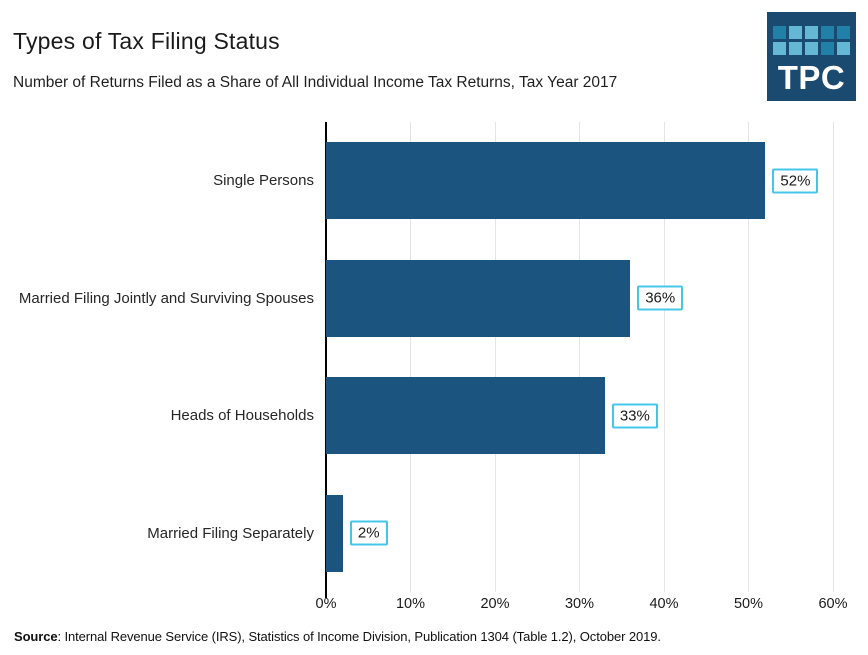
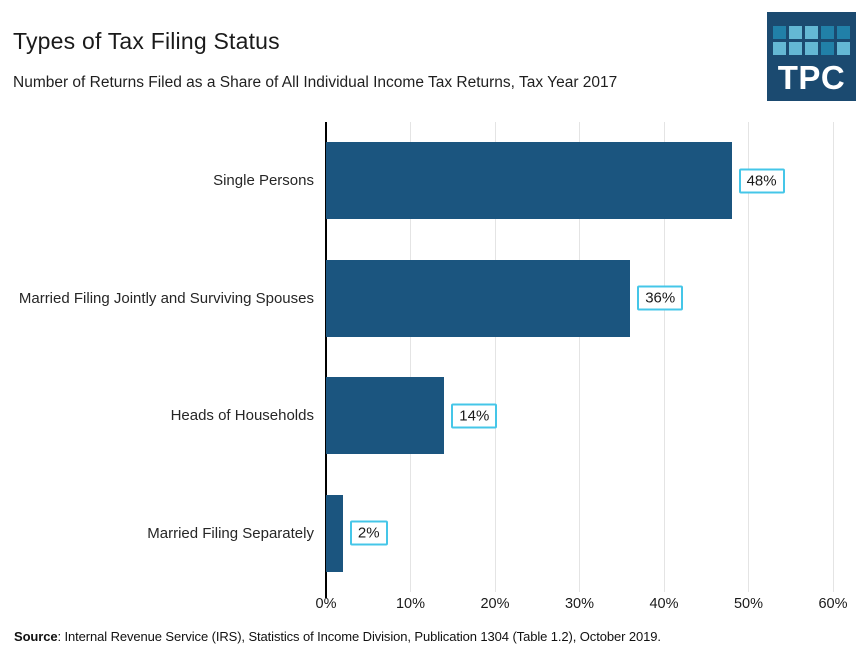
Single Persons: 52% -> 48%
Heads of Households: 33% -> 14%
